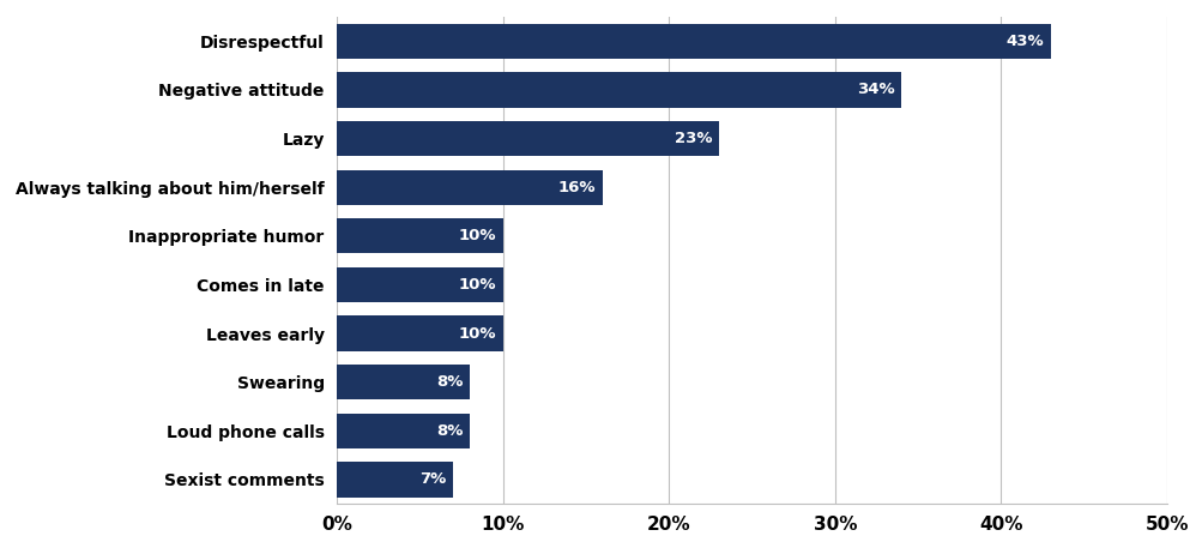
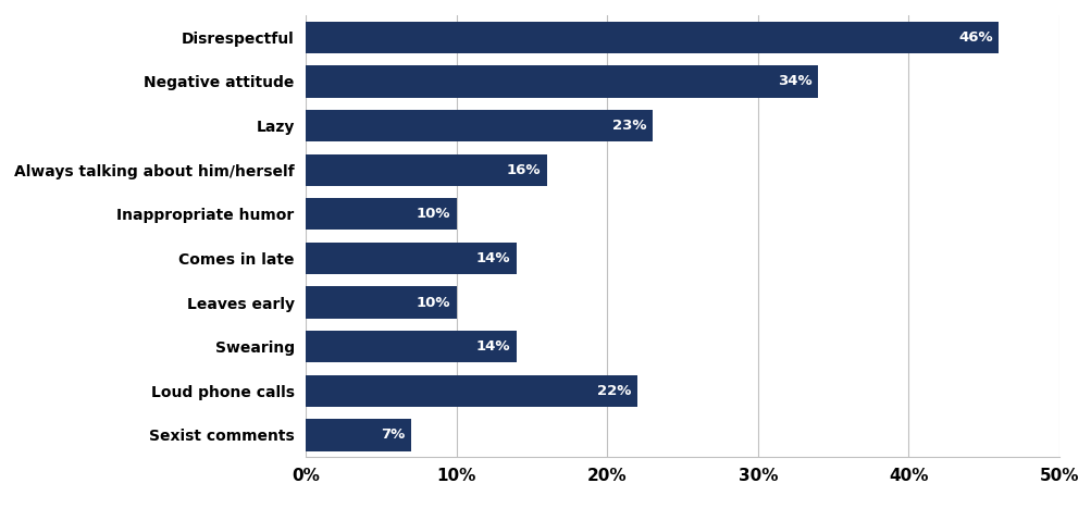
Disrespectful: 43% -> 46%
Comes in late: 10% -> 14%
Swearing: 8% -> 14%
Loud phone calls: 8% -> 22%
